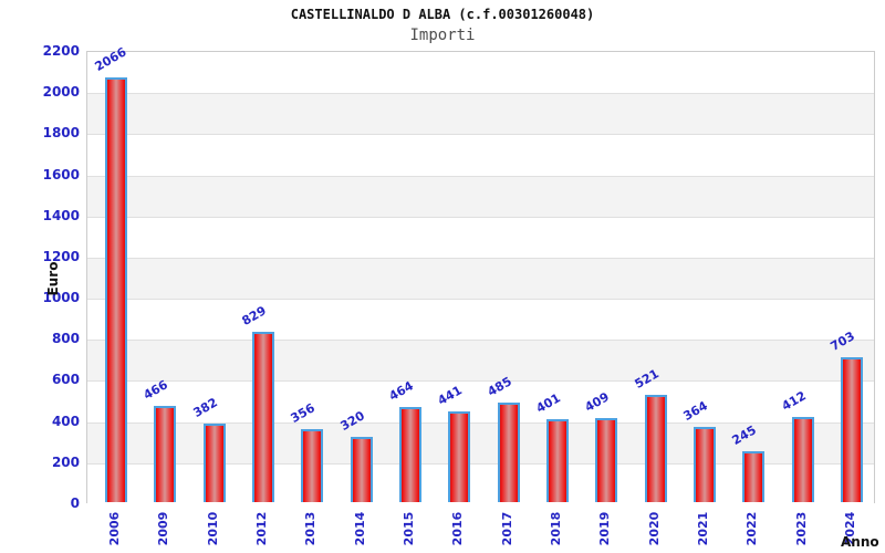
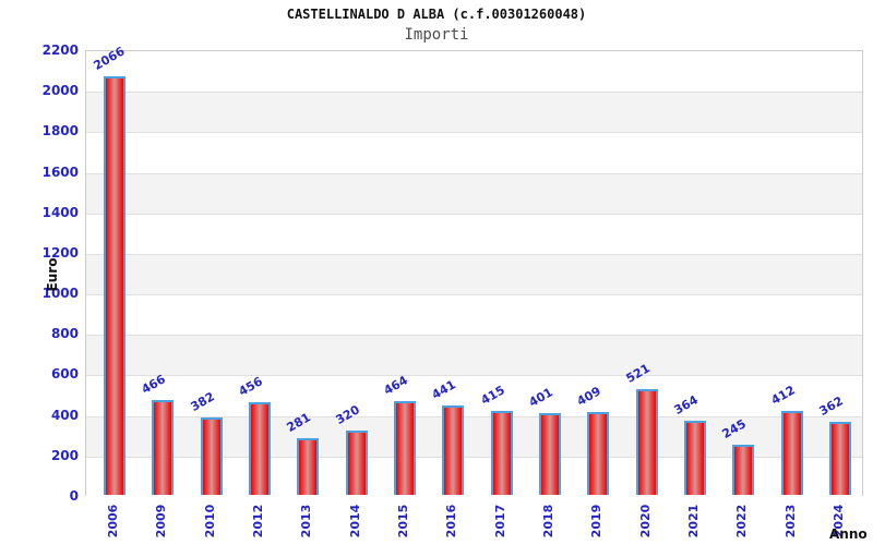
2012: 829 -> 456
2013: 356 -> 281
2017: 485 -> 415
2024: 703 -> 362
